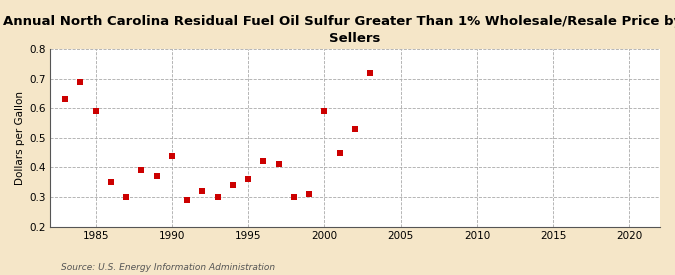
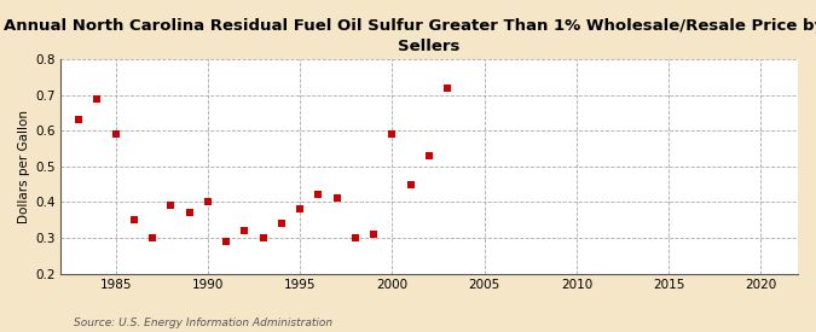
1990: 0.44 -> 0.40
1995: 0.36 -> 0.38
